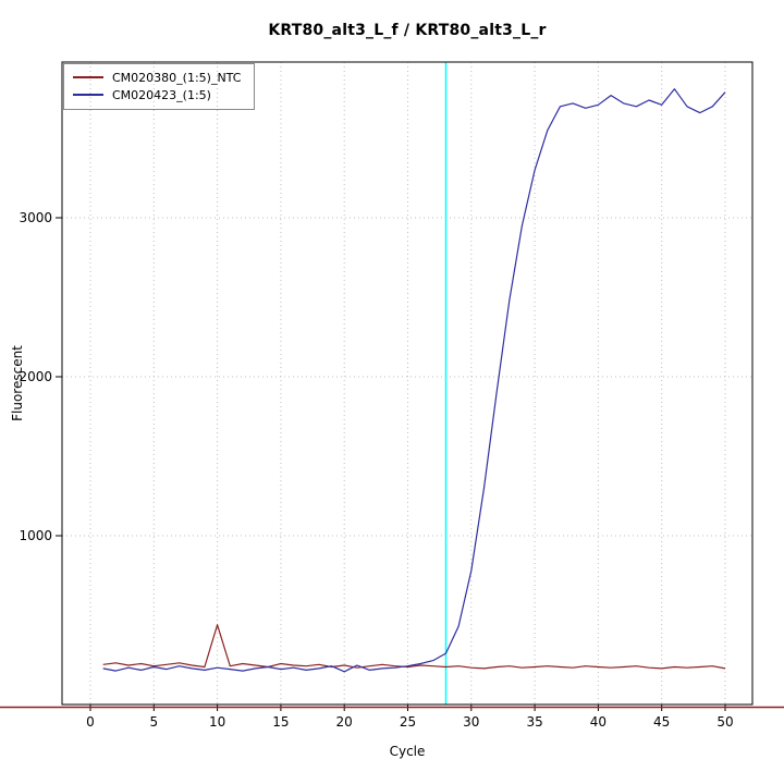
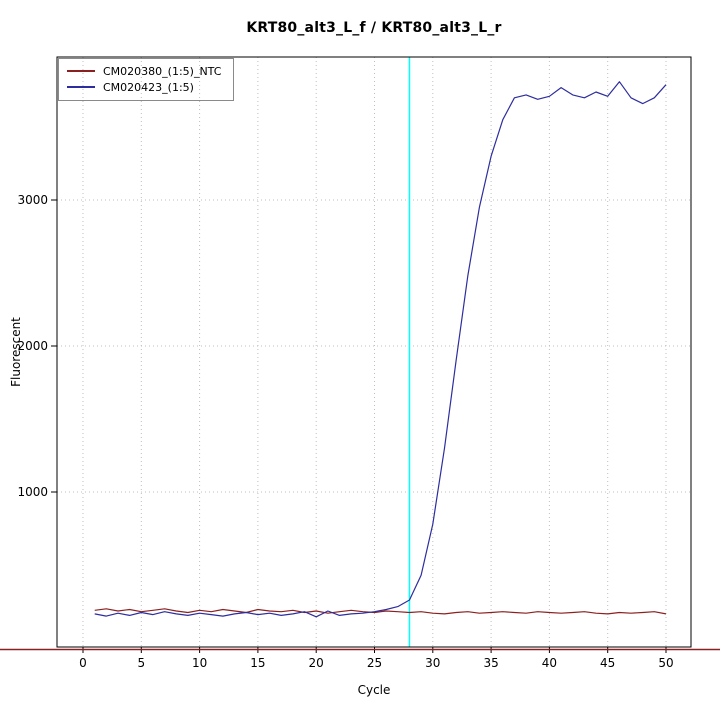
CM020380_(1:5)_NTC/10: 440 -> 190
